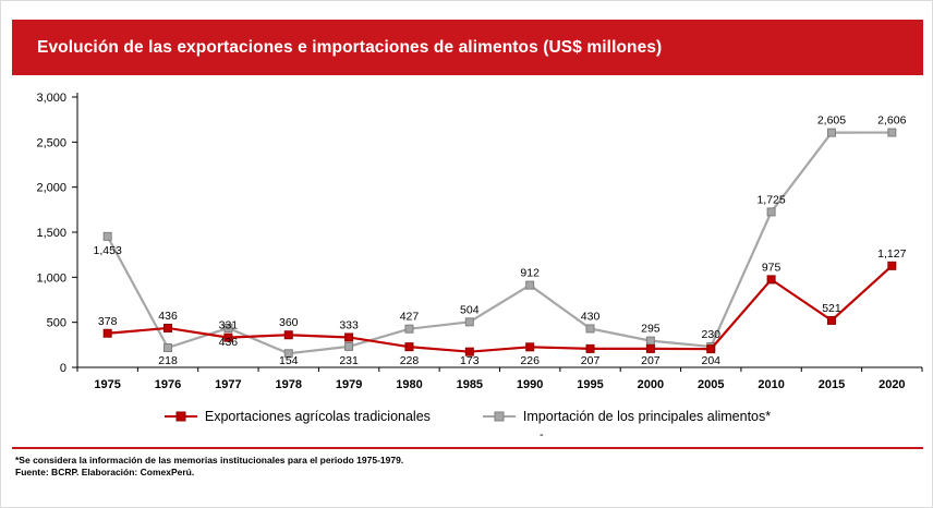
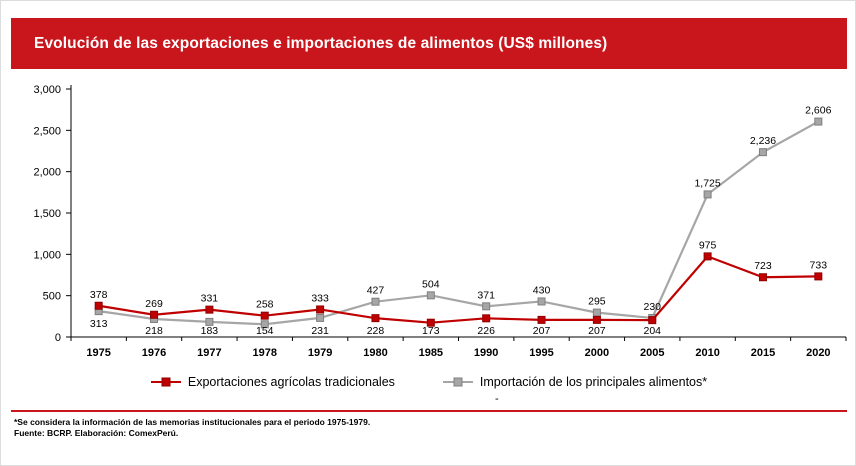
Importación de los principales alimentos*/1975: 1,453 -> 313
Exportaciones agrícolas tradicionales/1976: 436 -> 269
Importación de los principales alimentos*/1977: 436 -> 183
Exportaciones agrícolas tradicionales/1978: 360 -> 258
Importación de los principales alimentos*/1990: 912 -> 371
Exportaciones agrícolas tradicionales/2015: 521 -> 723
Importación de los principales alimentos*/2015: 2,605 -> 2,236
Exportaciones agrícolas tradicionales/2020: 1,127 -> 733
